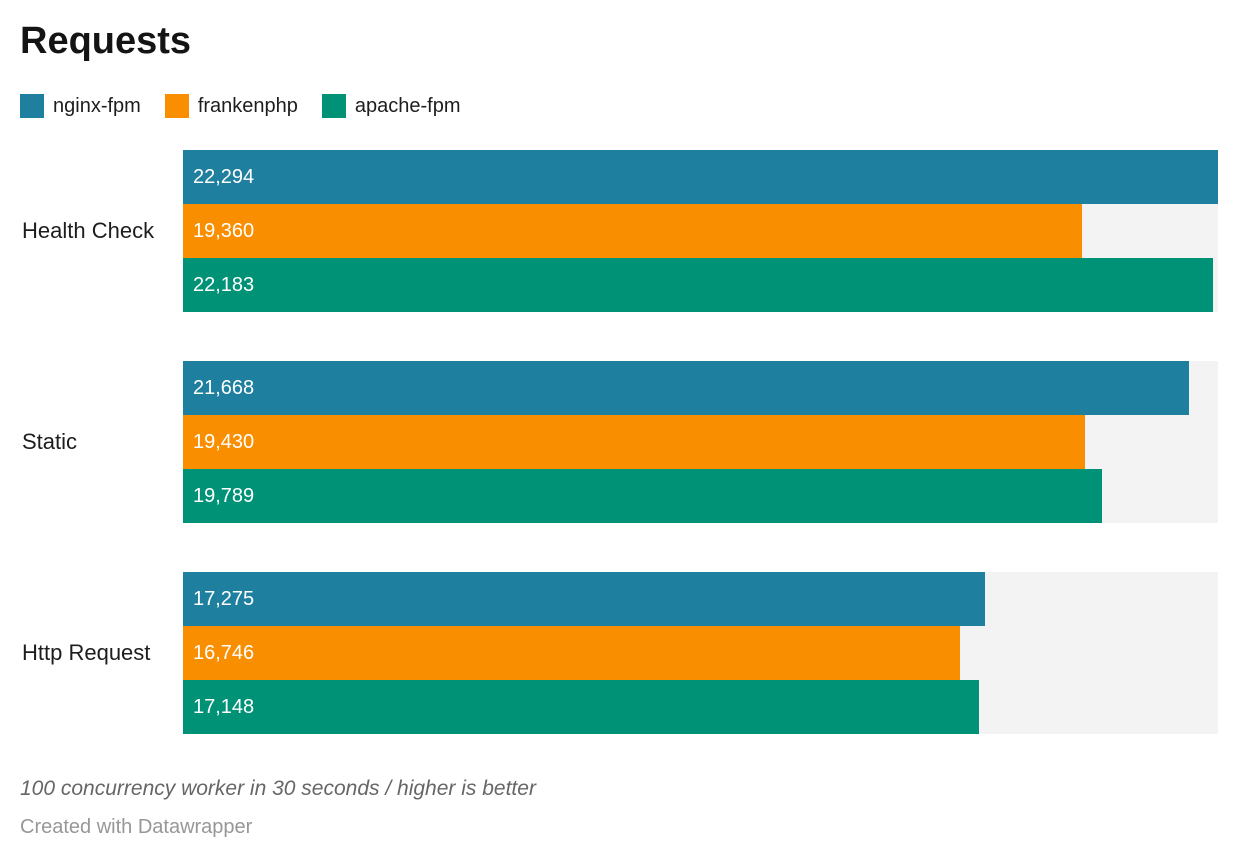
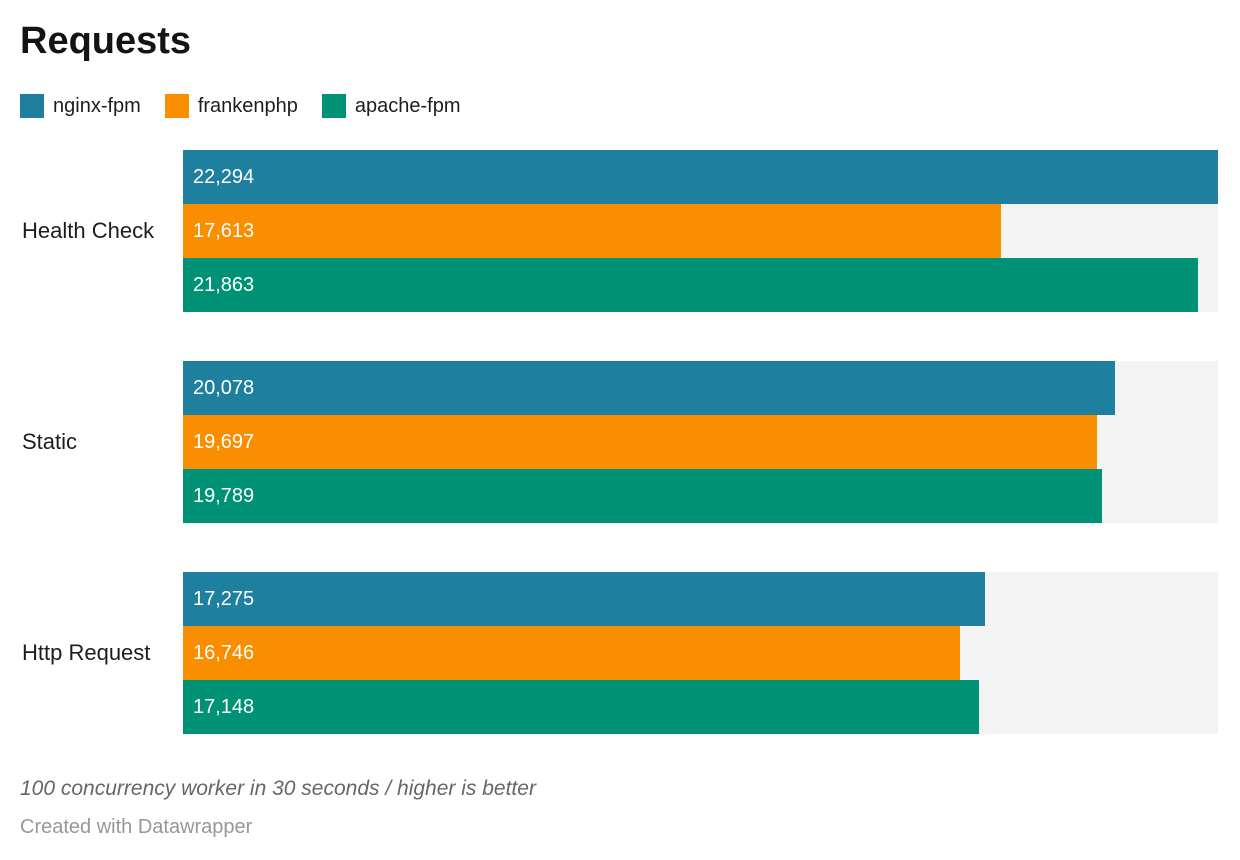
frankenphp/Health Check: 19,360 -> 17,613
apache-fpm/Health Check: 22,183 -> 21,863
nginx-fpm/Static: 21,668 -> 20,078
frankenphp/Static: 19,430 -> 19,697
